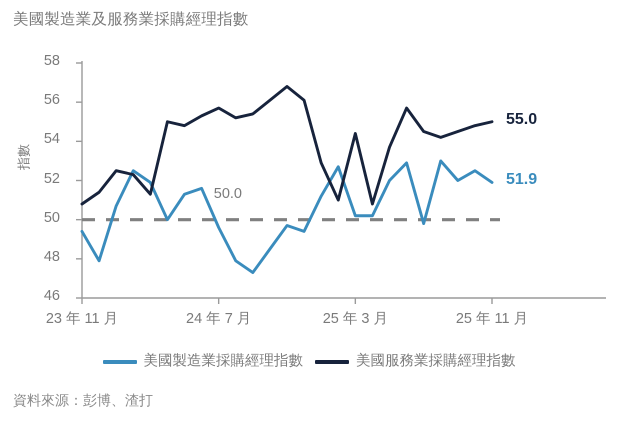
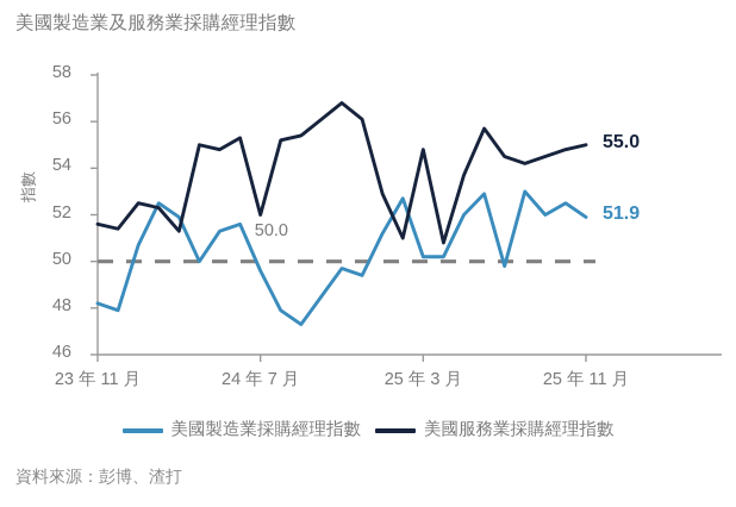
美國製造業採購經理指數/23年11月: 49.4 -> 48.2
美國服務業採購經理指數/23年11月: 50.8 -> 51.6
美國服務業採購經理指數/24年7月: 55.7 -> 52.0
美國服務業採購經理指數/25年3月: 54.4 -> 54.8
